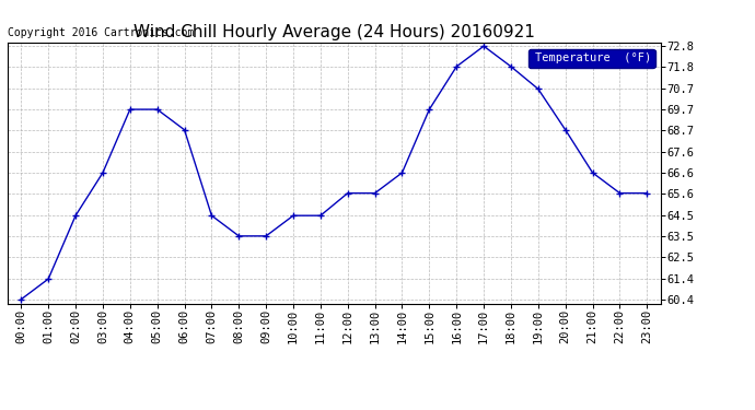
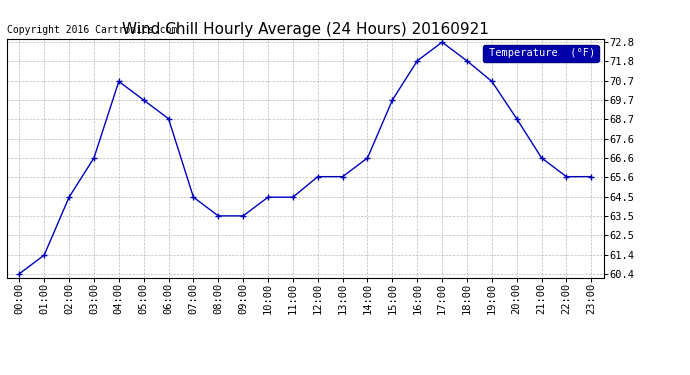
04:00: 69.7 -> 70.7
